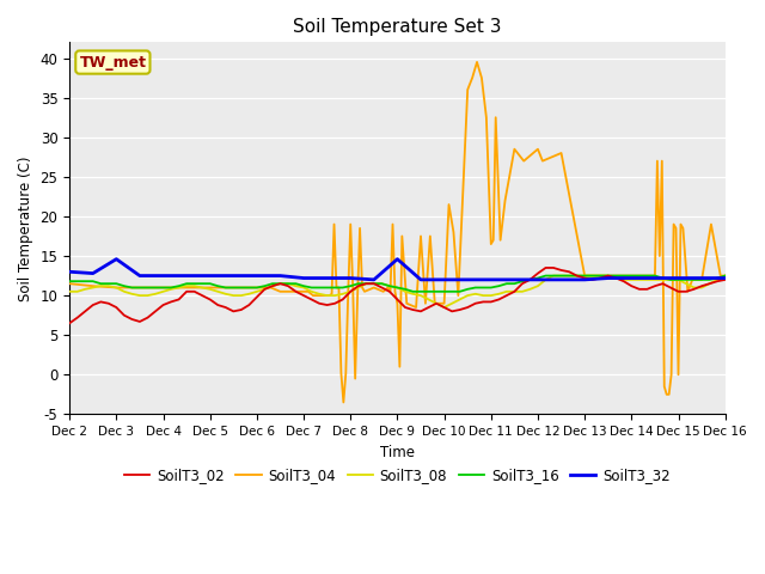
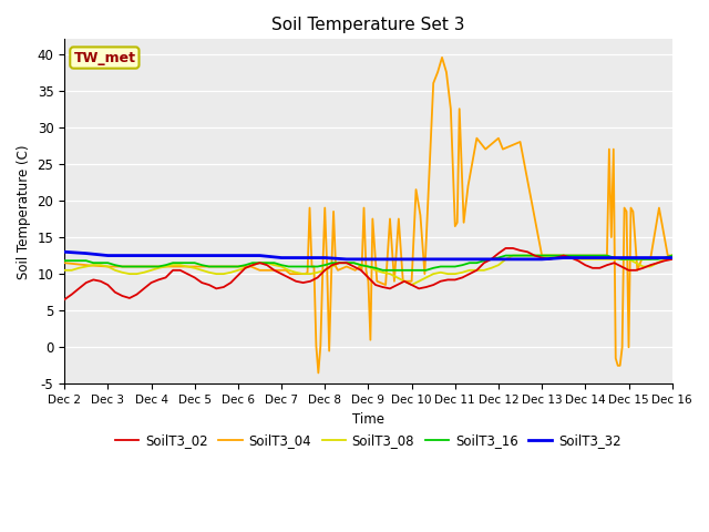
SoilT3_32/Dec 3: 14.6 -> 12.5
SoilT3_32/Dec 9: 14.6 -> 12.0
